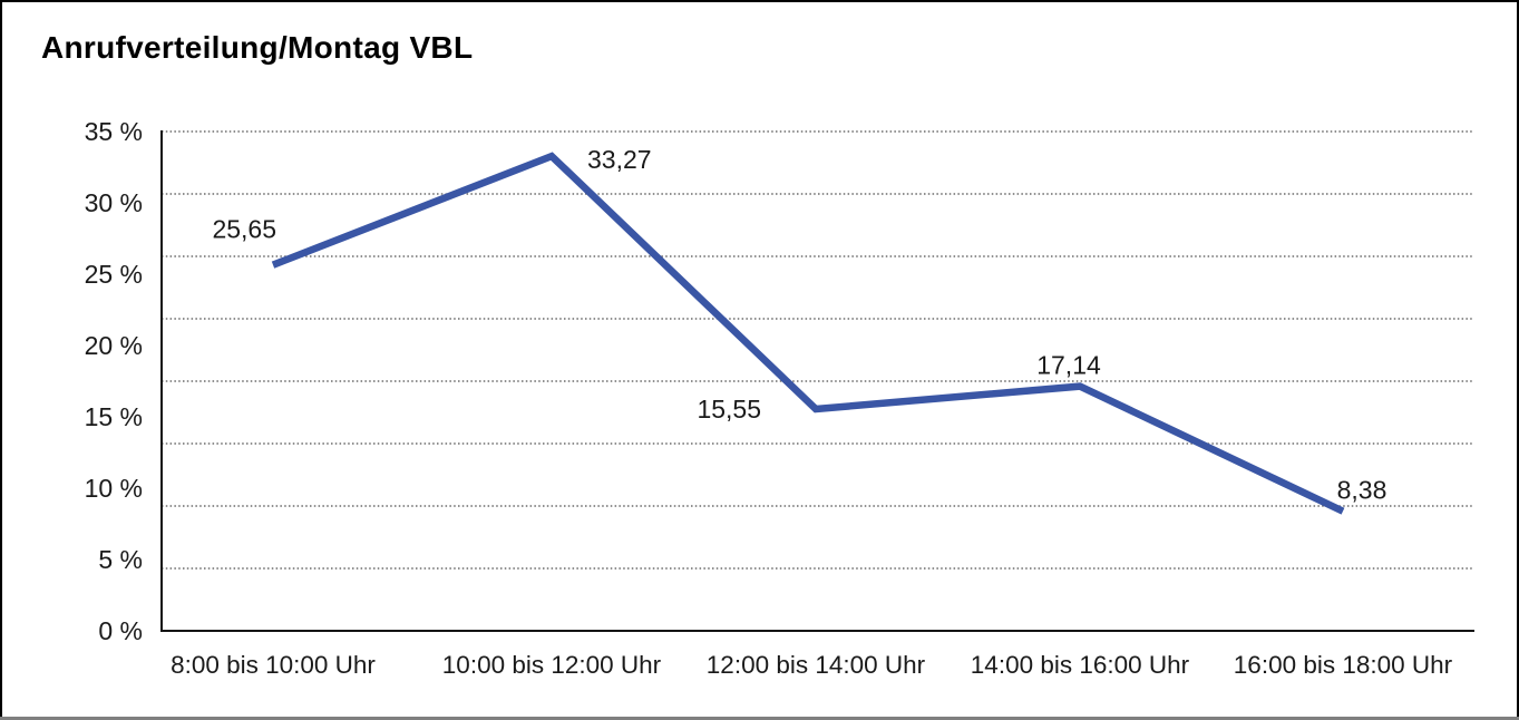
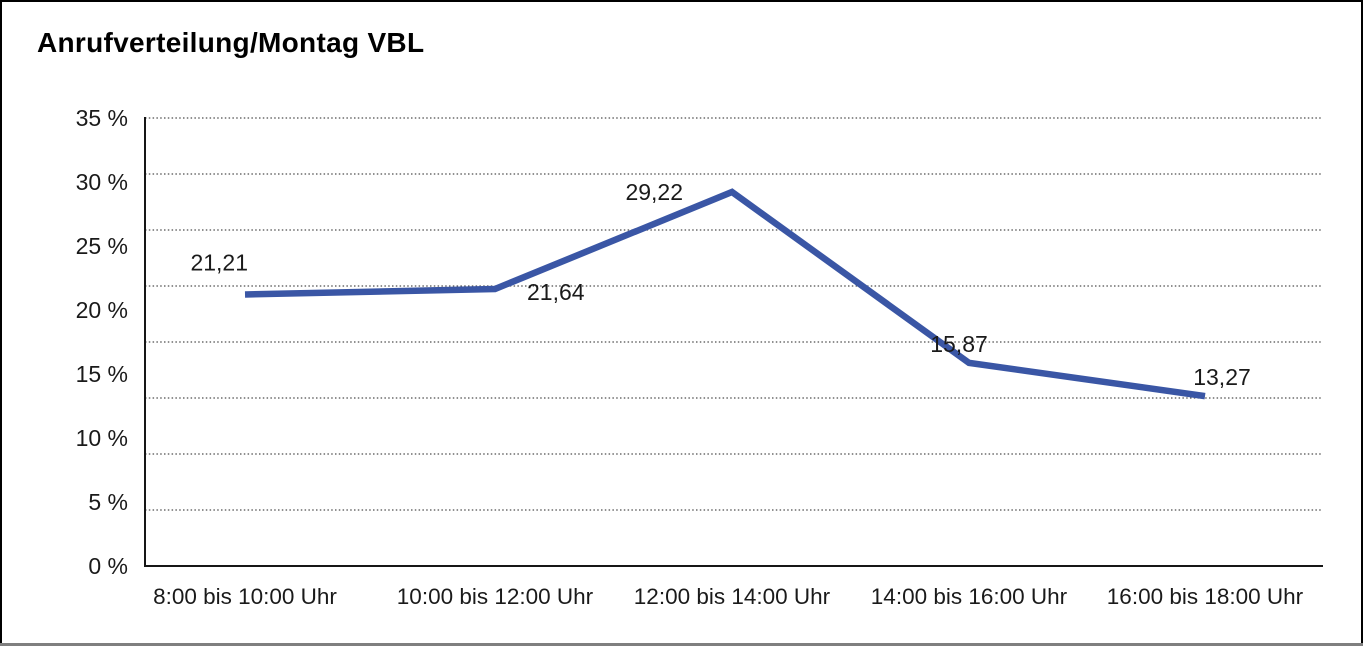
8:00 bis 10:00 Uhr: 25,65 -> 21,21
10:00 bis 12:00 Uhr: 33,27 -> 21,64
12:00 bis 14:00 Uhr: 15,55 -> 29,22
14:00 bis 16:00 Uhr: 17,14 -> 15,87
16:00 bis 18:00 Uhr: 8,38 -> 13,27
